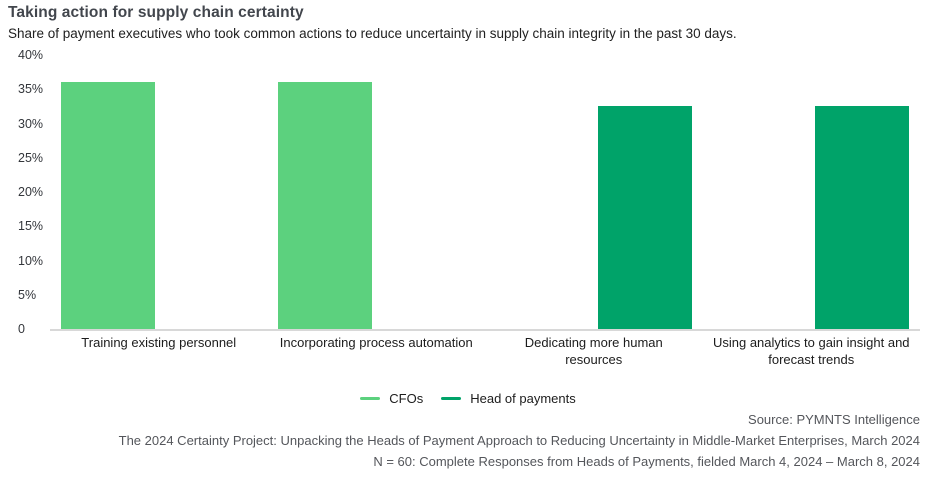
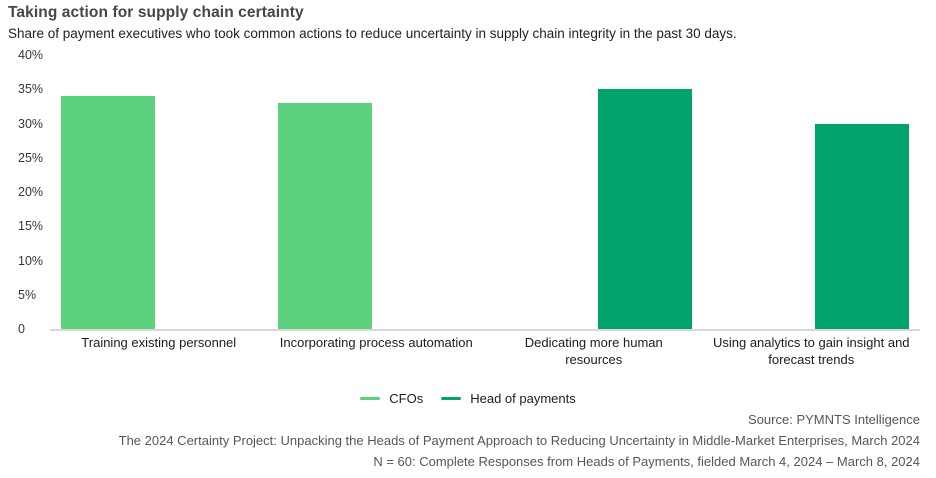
CFOs/Training existing personnel: 36% -> 34%
CFOs/Incorporating process automation: 36% -> 33%
Head of payments/Dedicating more human resources: 32% -> 35%
Head of payments/Using analytics to gain insight and forecast trends: 32% -> 30%
